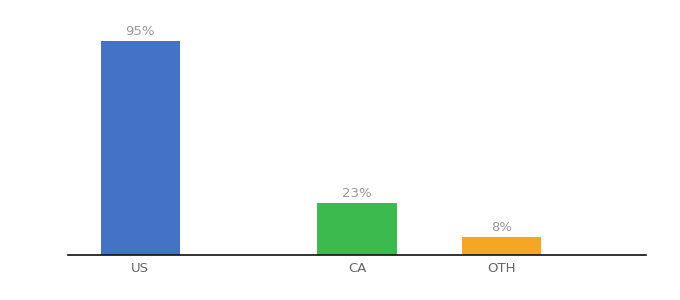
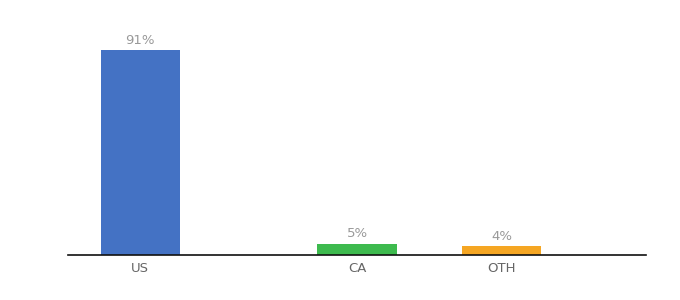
US: 95% -> 91%
CA: 23% -> 5%
OTH: 8% -> 4%
